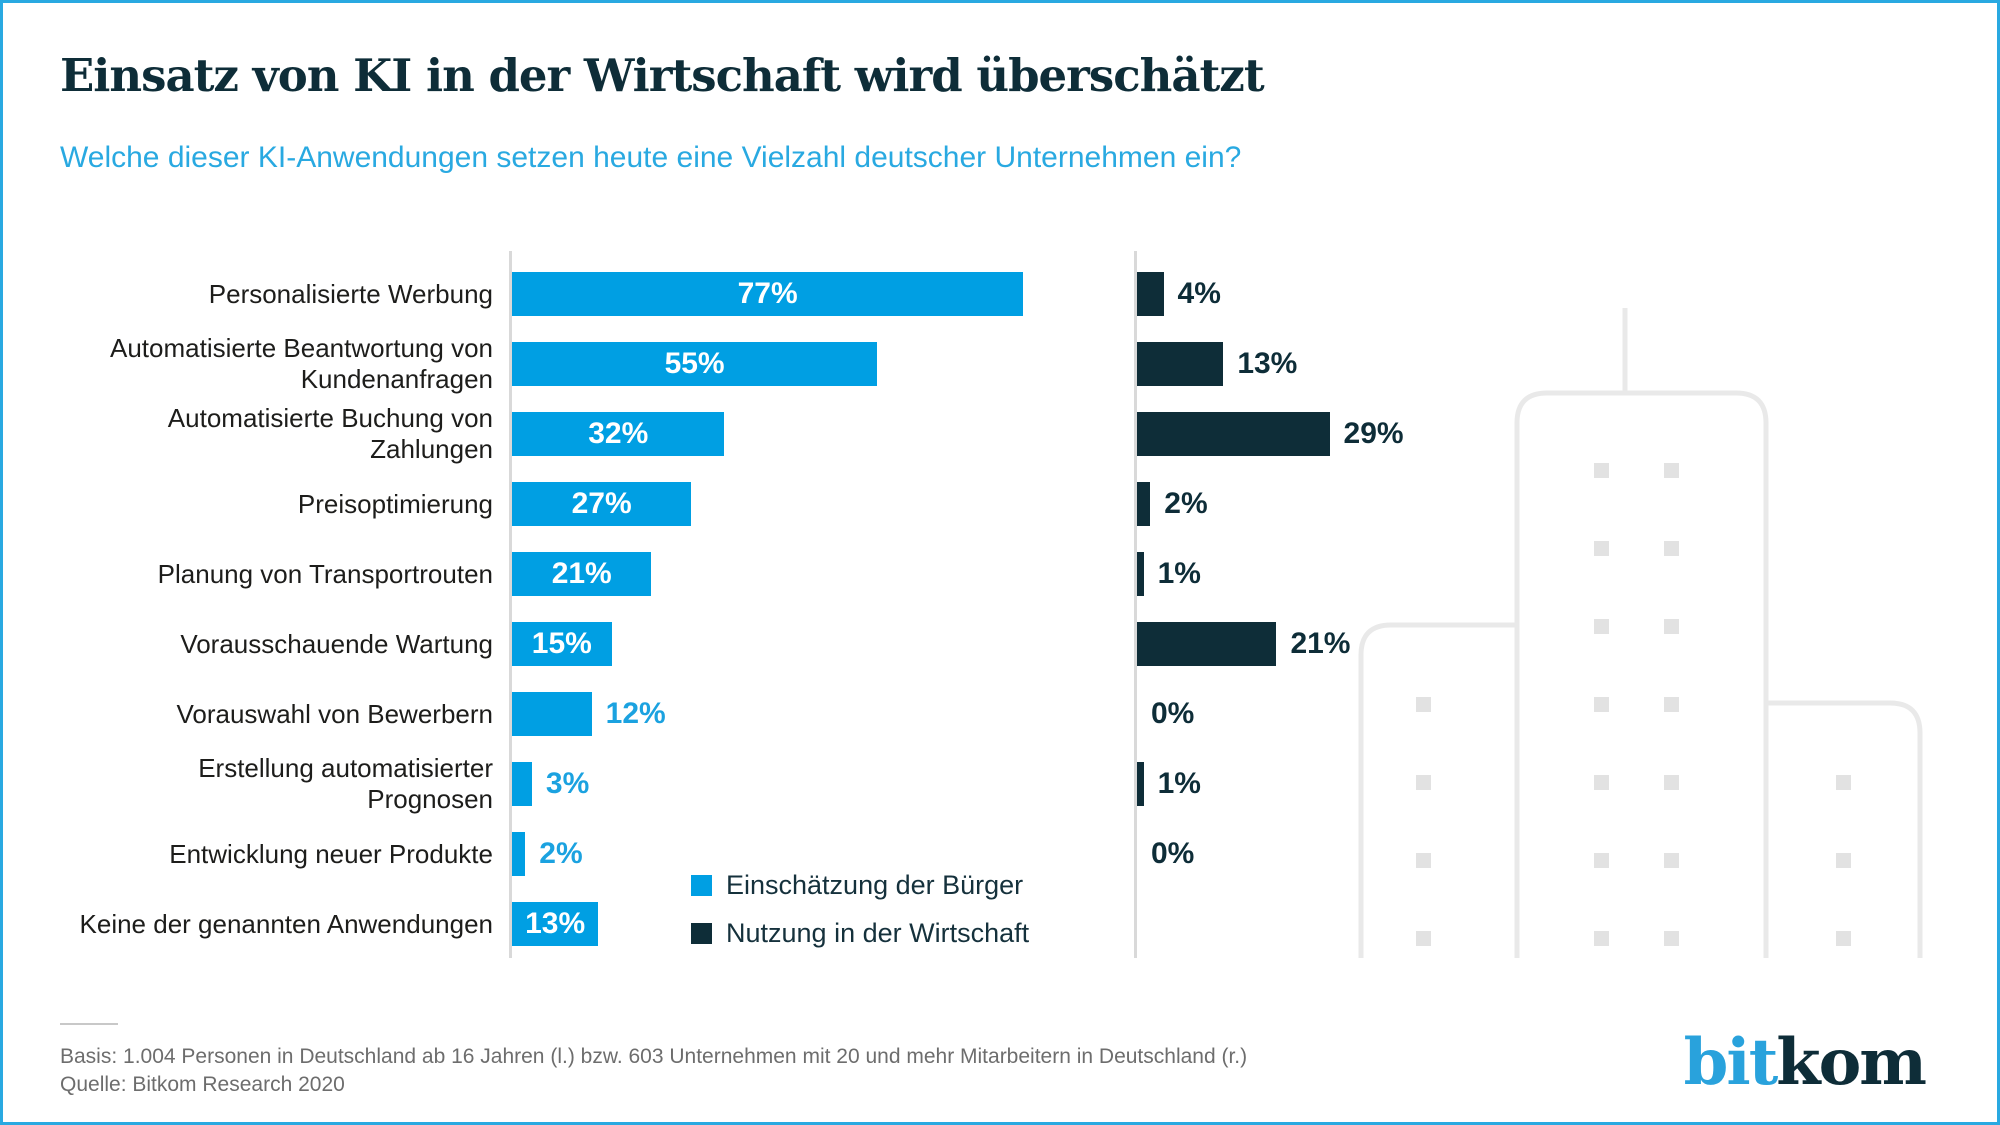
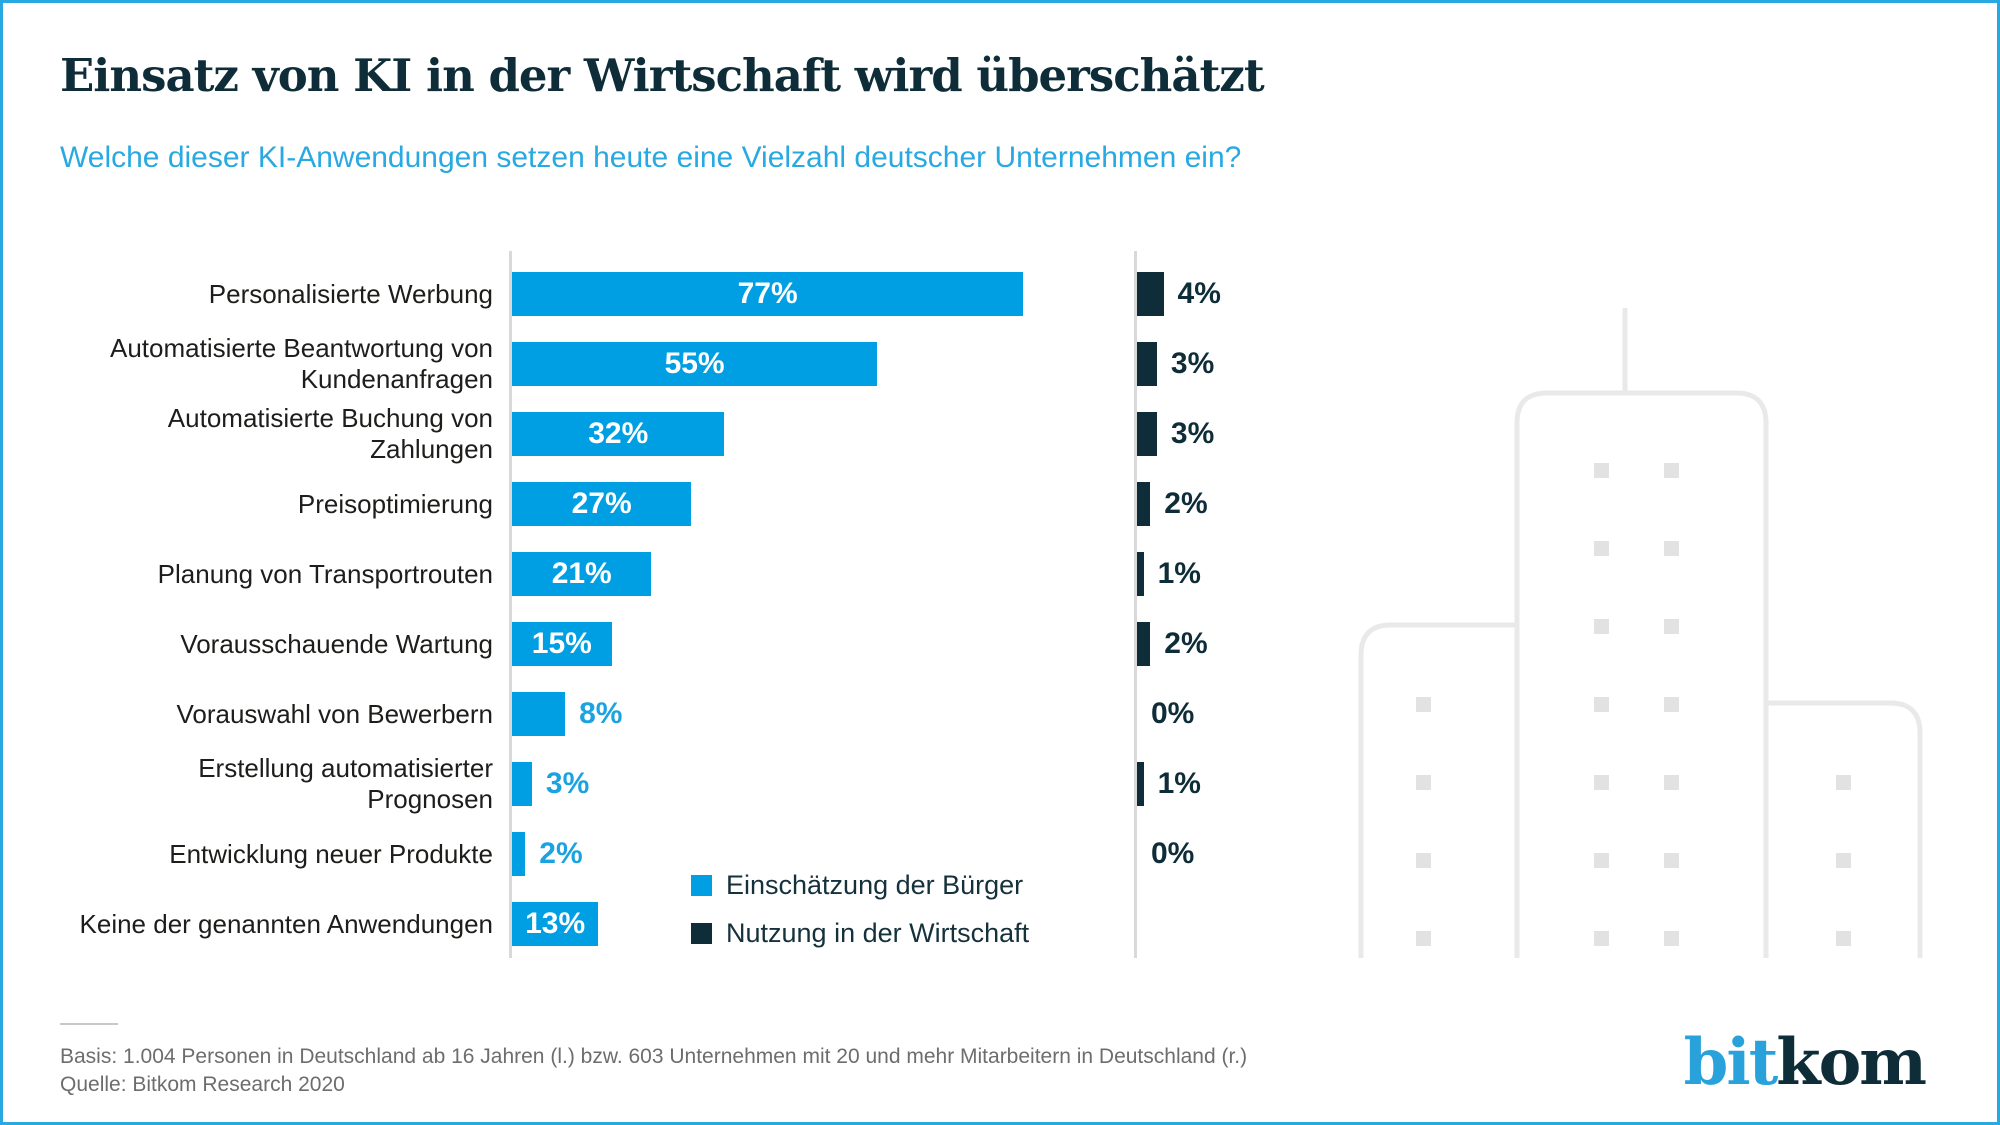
Nutzung in der Wirtschaft/Automatisierte Beantwortung von Kundenanfragen: 13% -> 3%
Nutzung in der Wirtschaft/Automatisierte Buchung von Zahlungen: 29% -> 3%
Nutzung in der Wirtschaft/Vorausschauende Wartung: 21% -> 2%
Einschätzung der Bürger/Vorauswahl von Bewerbern: 12% -> 8%
